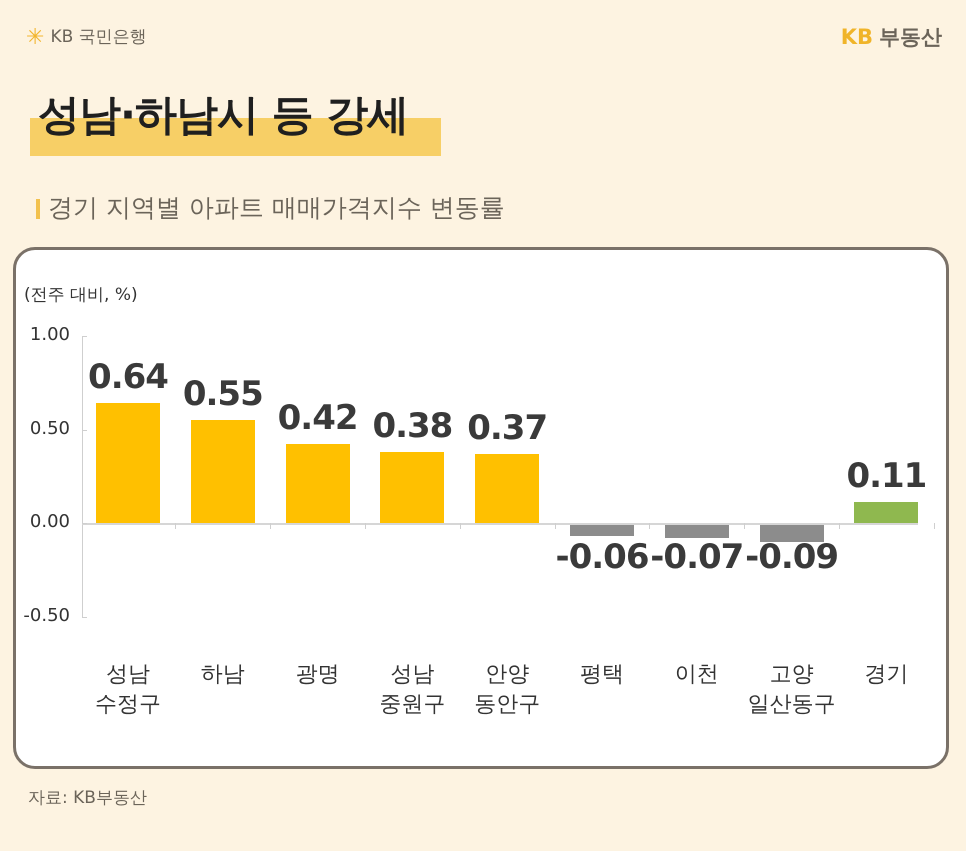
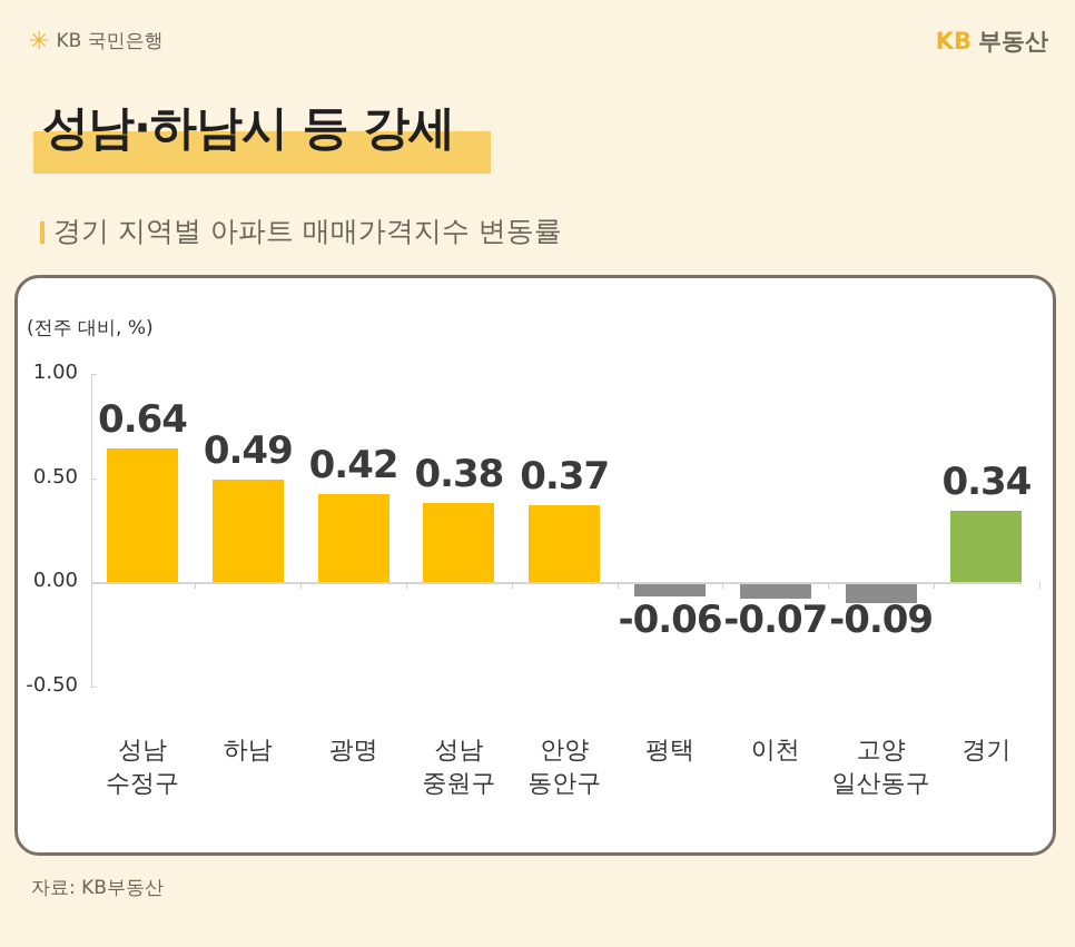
하남: 0.55 -> 0.49
경기: 0.11 -> 0.34
